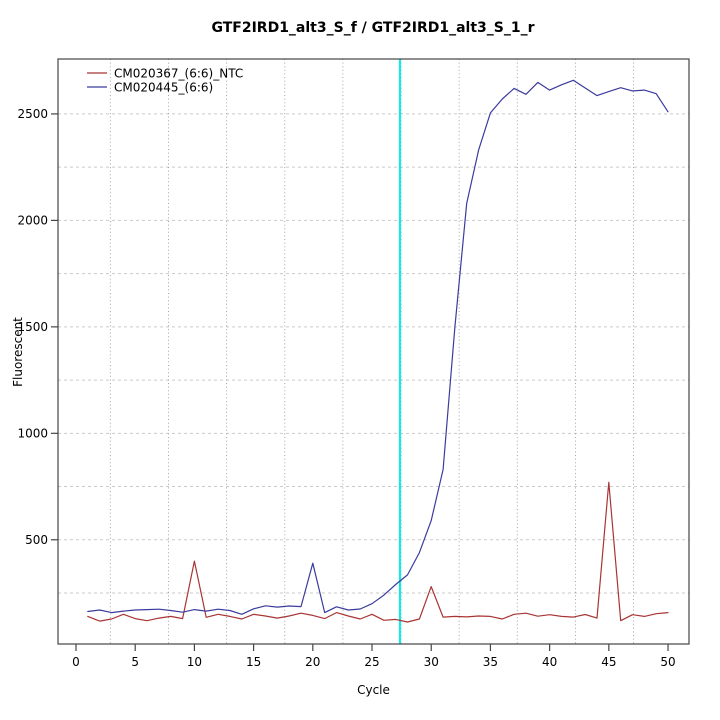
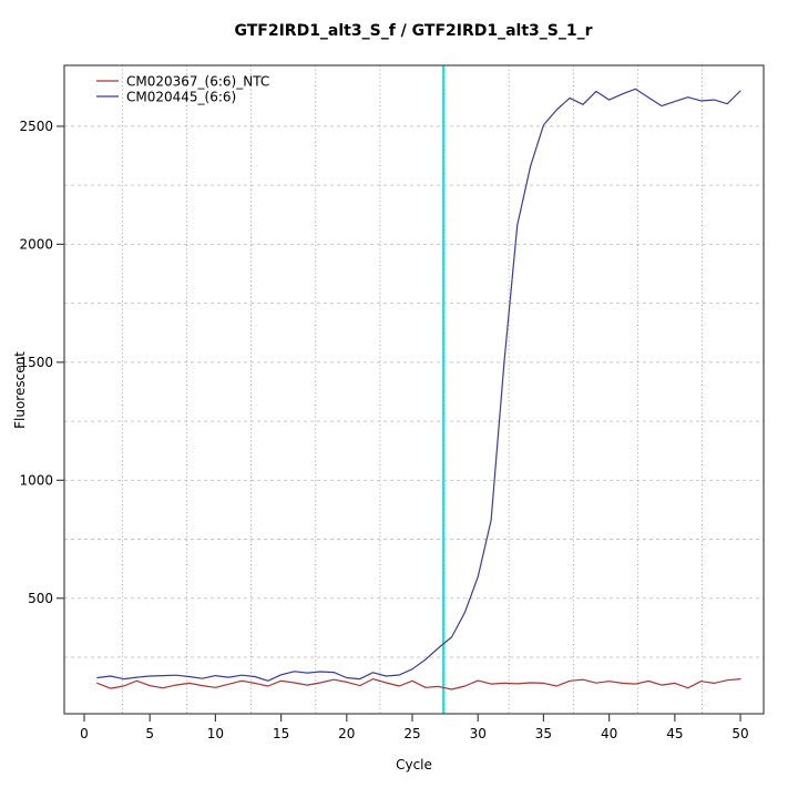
CM020367_(6:6)_NTC/10: 400 -> 120
CM020445_(6:6)/20: 390 -> 160
CM020367_(6:6)_NTC/30: 280 -> 150
CM020367_(6:6)_NTC/45: 770 -> 140
CM020445_(6:6)/50: 2510 -> 2650
